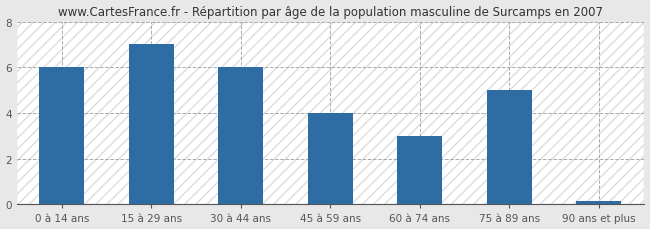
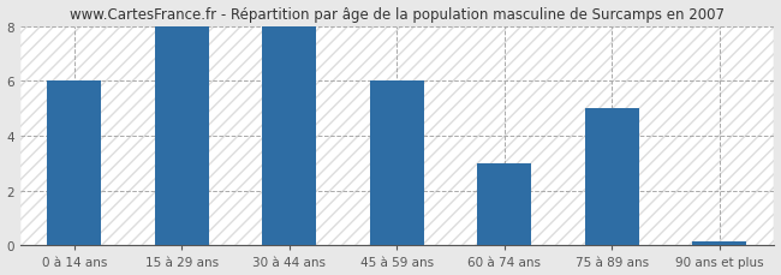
15 à 29 ans: 7.00 -> 8.00
30 à 44 ans: 6.00 -> 8.00
45 à 59 ans: 4.00 -> 6.00
